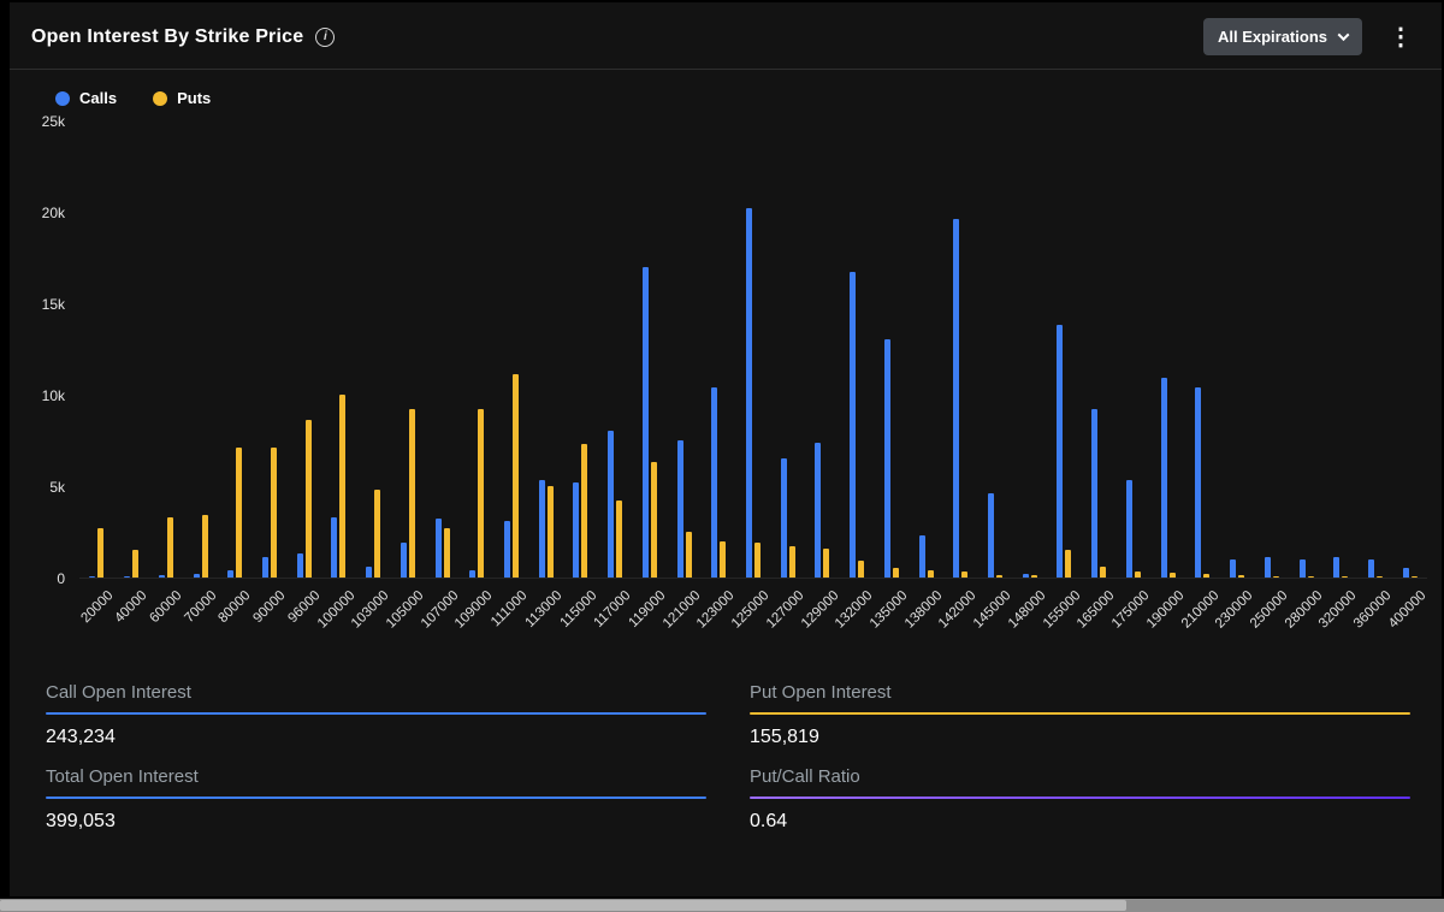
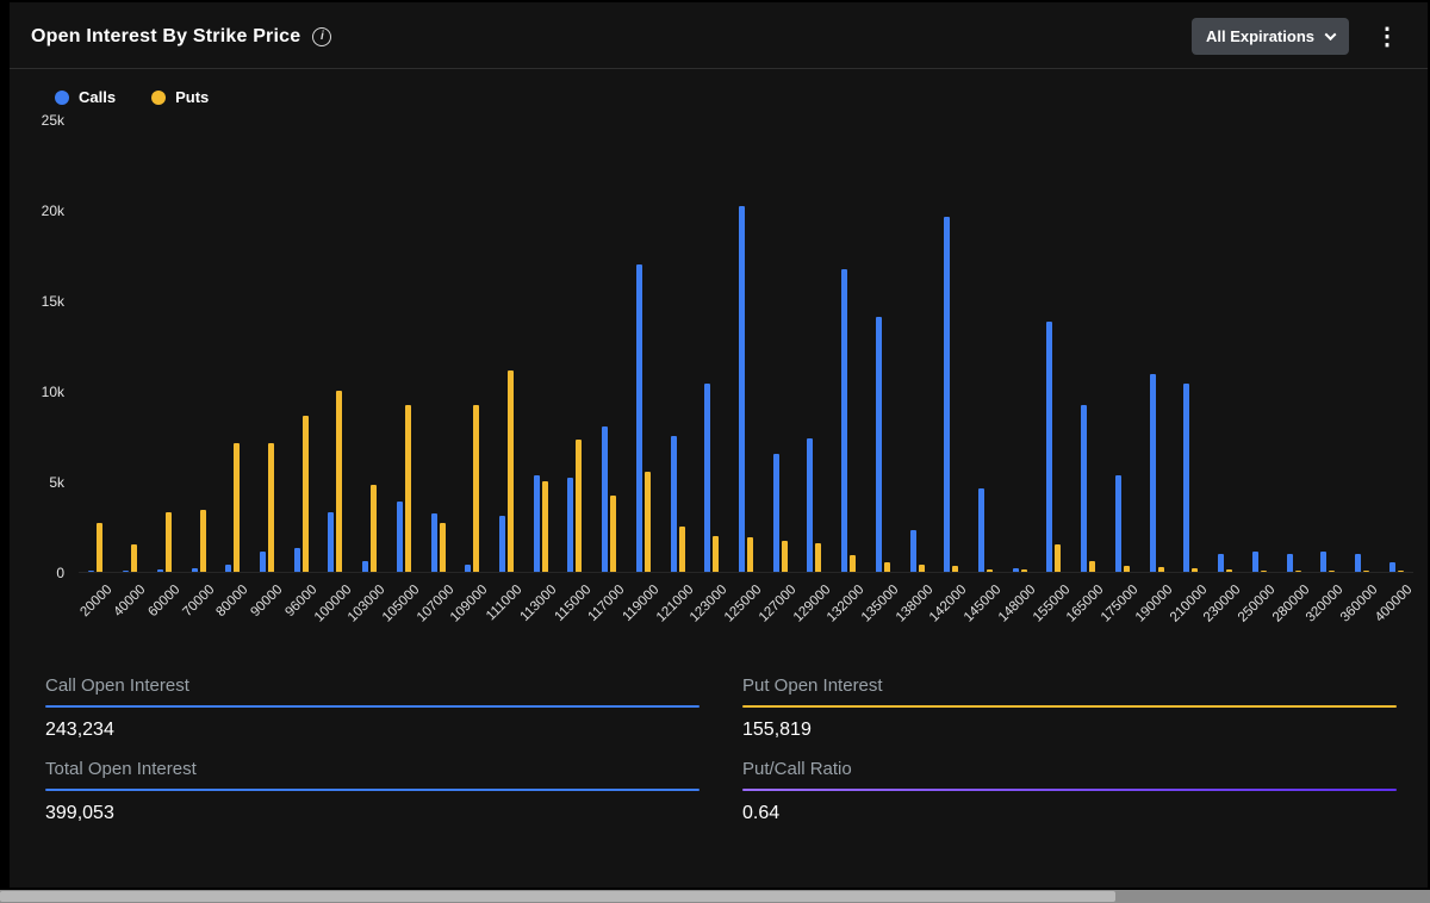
Calls/105000: 1.9k -> 3.9k
Puts/119000: 6.3k -> 5.5k
Calls/135000: 13.0k -> 14.1k
